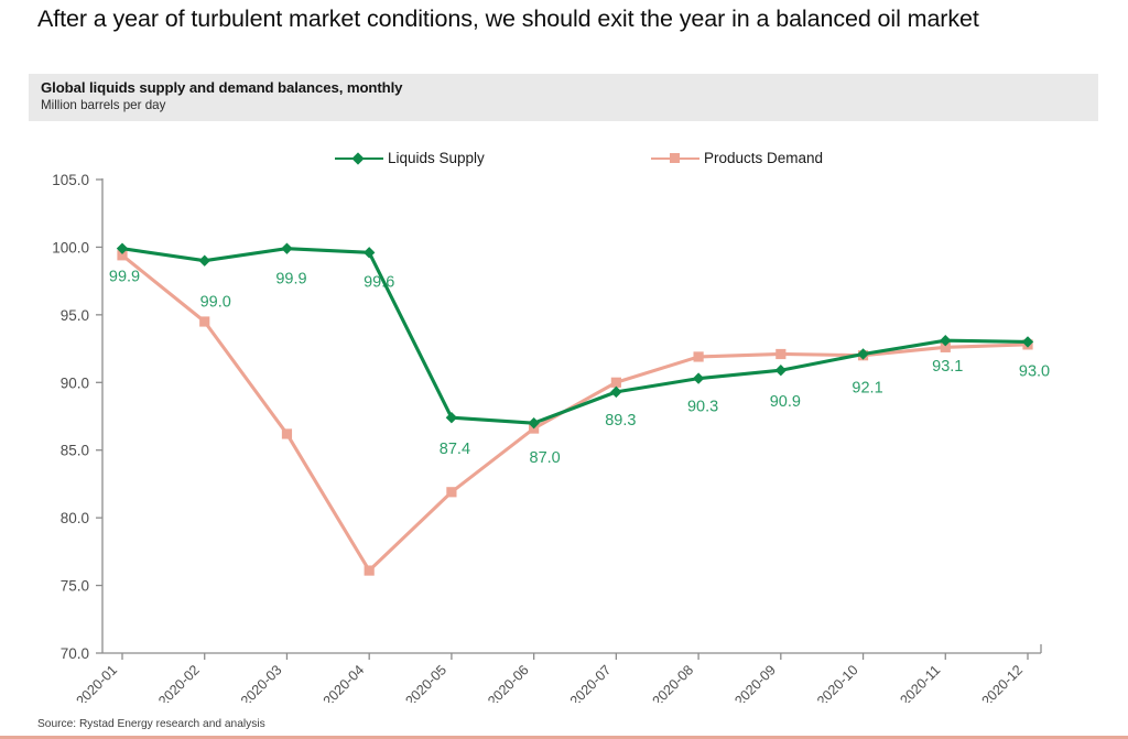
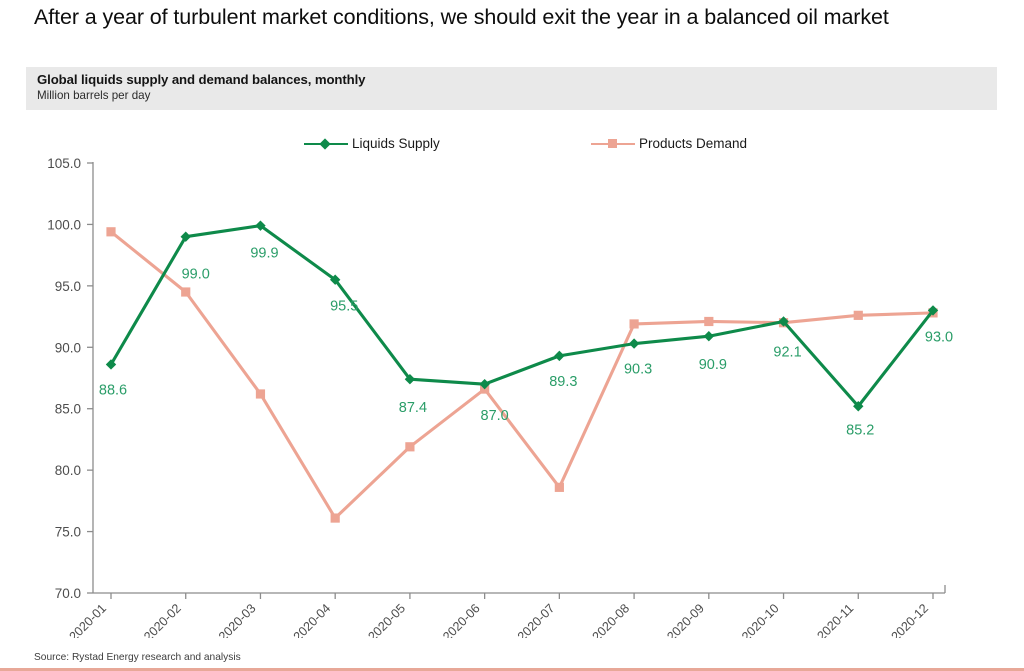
Liquids Supply/2020-01: 99.9 -> 88.6
Liquids Supply/2020-04: 99.6 -> 95.5
Products Demand/2020-07: 90.0 -> 78.6
Liquids Supply/2020-11: 93.1 -> 85.2
